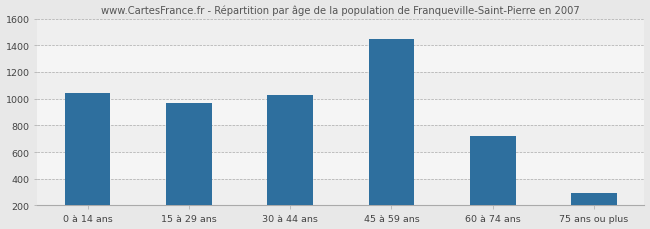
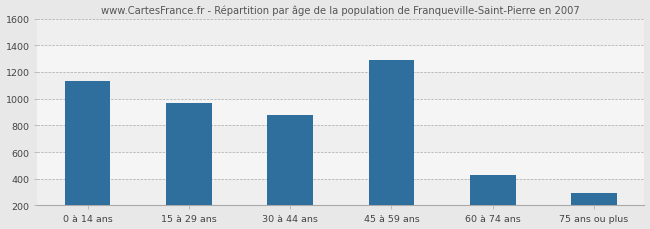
0 à 14 ans: 1040 -> 1130
30 à 44 ans: 1030 -> 880
45 à 59 ans: 1440 -> 1290
60 à 74 ans: 720 -> 430
